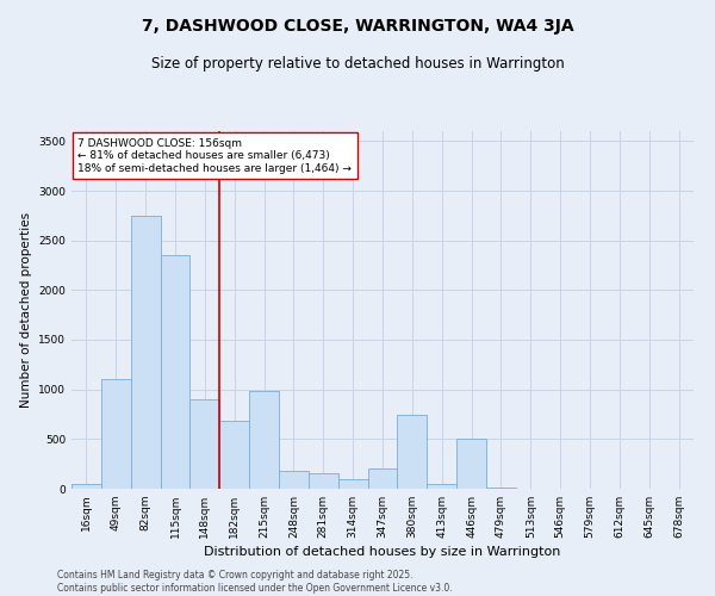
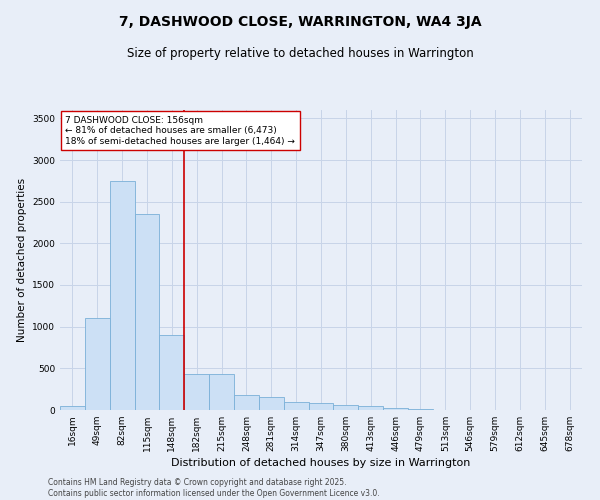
182sqm: 680 -> 430
215sqm: 980 -> 430
347sqm: 200 -> 90
380sqm: 740 -> 60
446sqm: 500 -> 20
